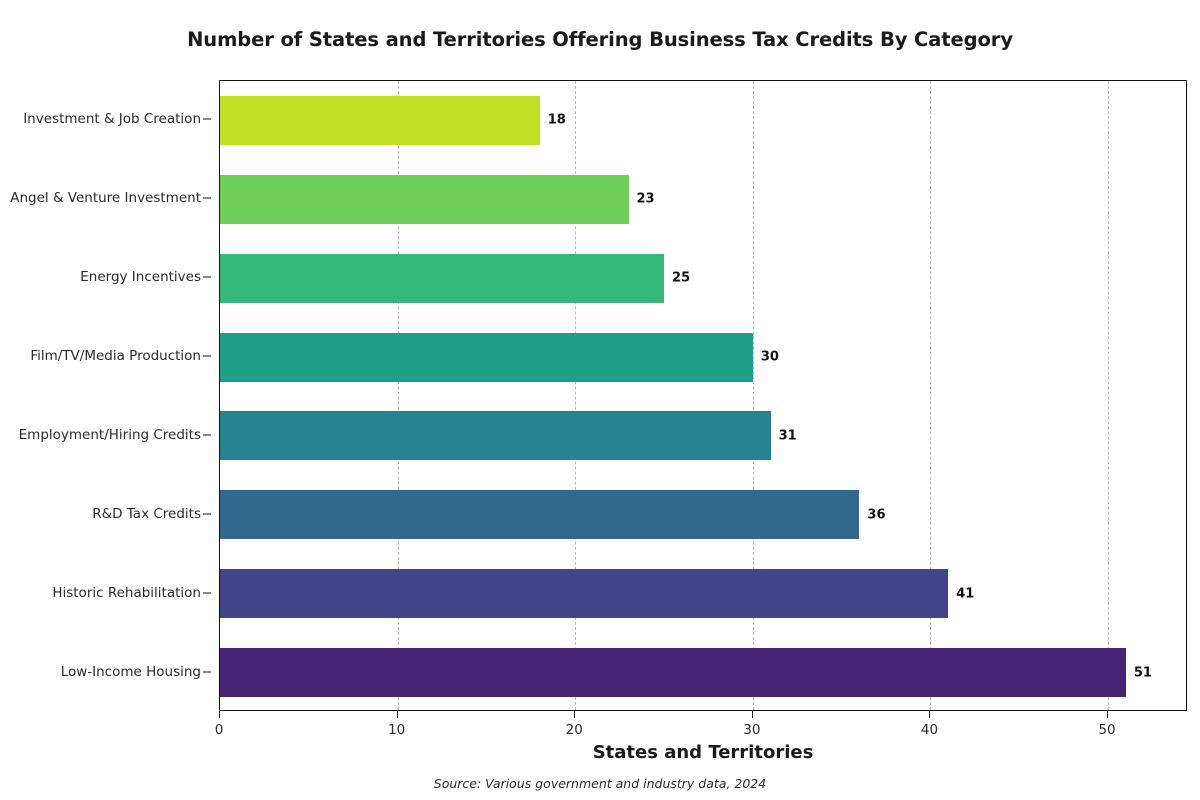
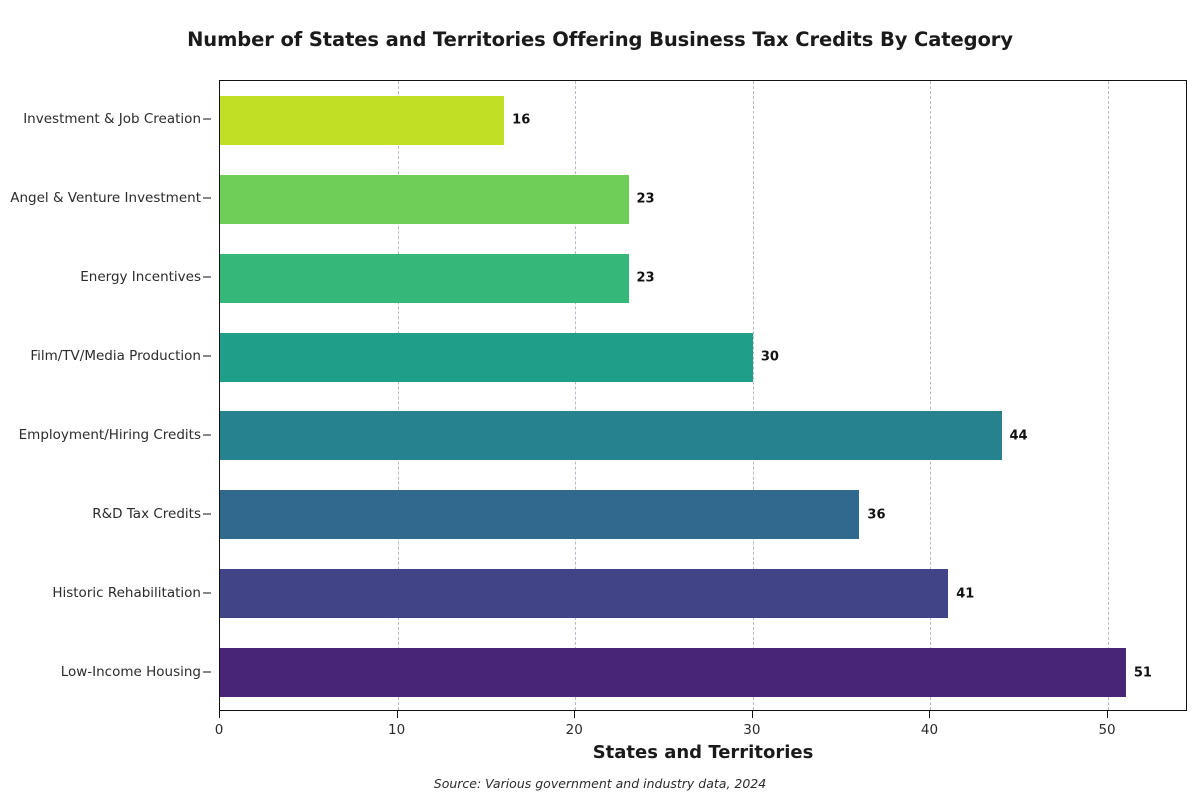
Investment & Job Creation: 18 -> 16
Energy Incentives: 25 -> 23
Employment/Hiring Credits: 31 -> 44
